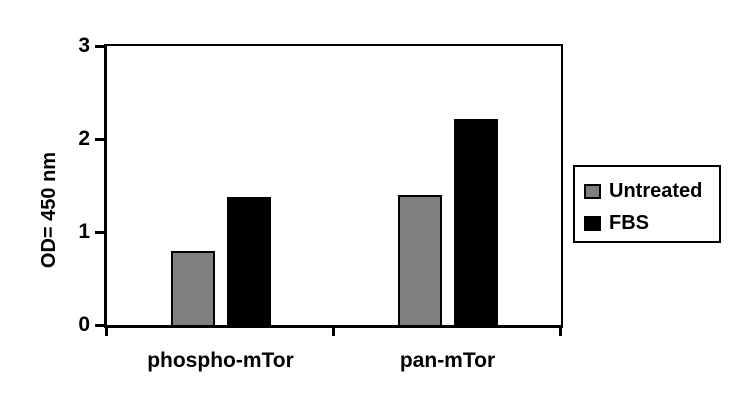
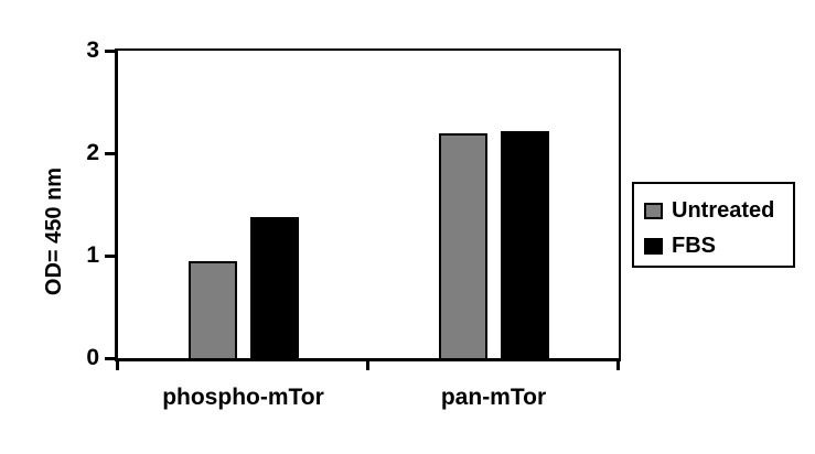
Untreated/phospho-mTor: 0.8 -> 0.9
Untreated/pan-mTor: 1.4 -> 2.2
